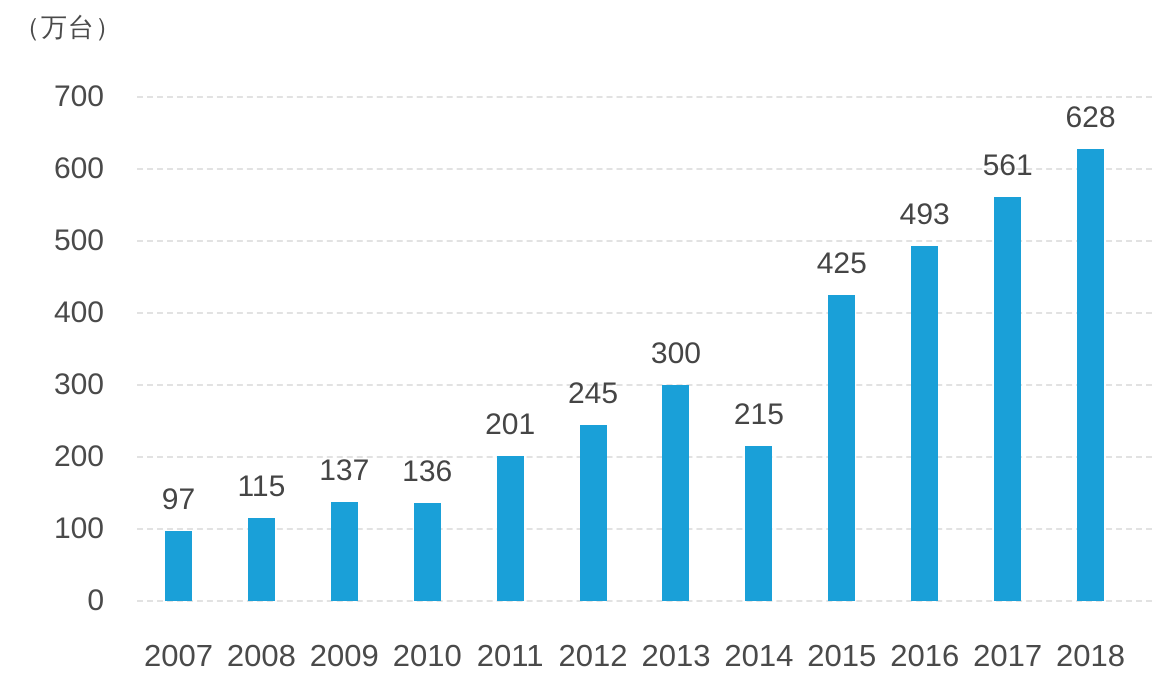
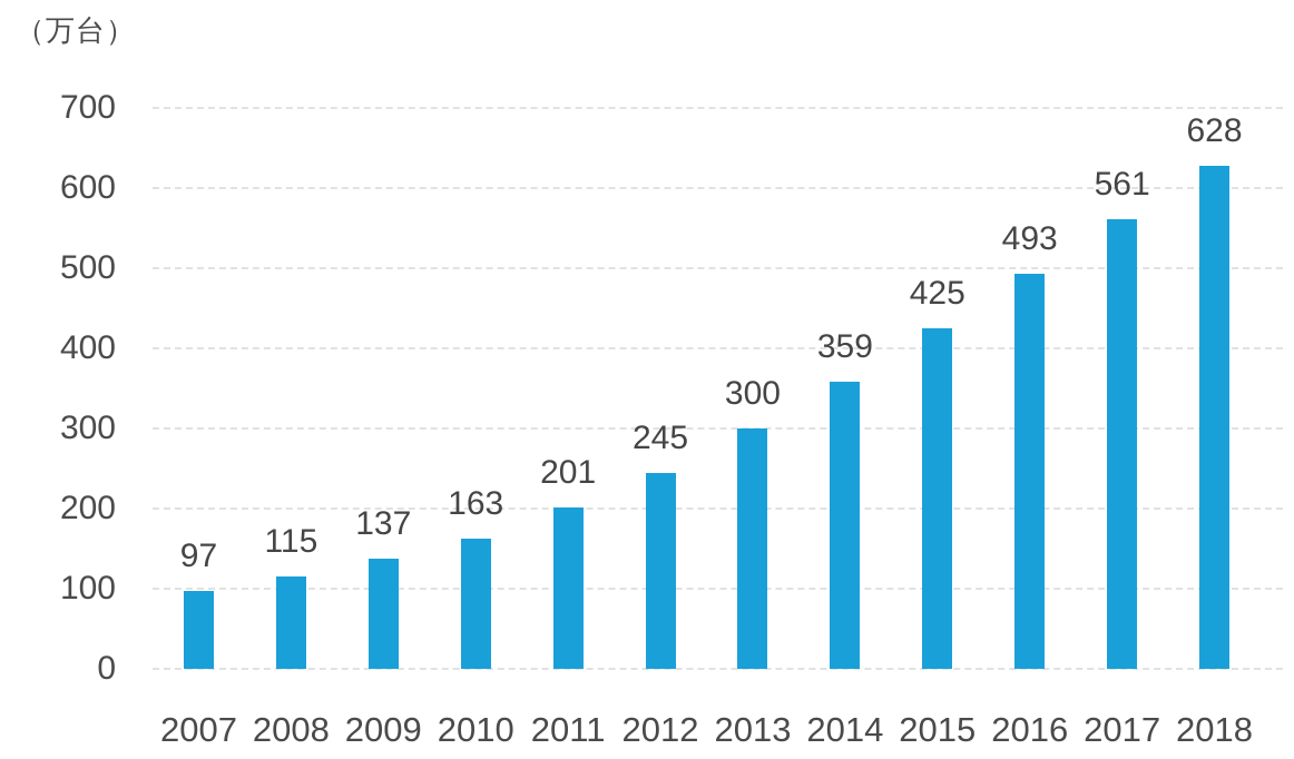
2010: 136 -> 163
2014: 215 -> 359
